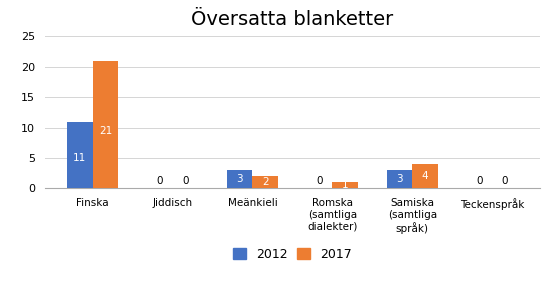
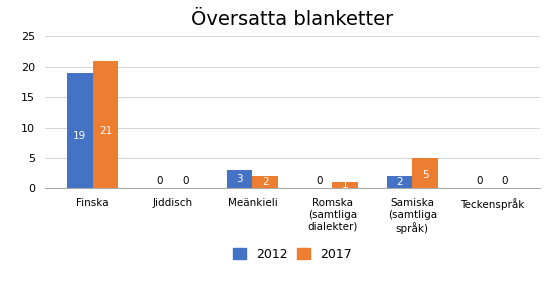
2012/Finska: 11 -> 19
2012/Samiska (samtliga språk): 3 -> 2
2017/Samiska (samtliga språk): 4 -> 5
